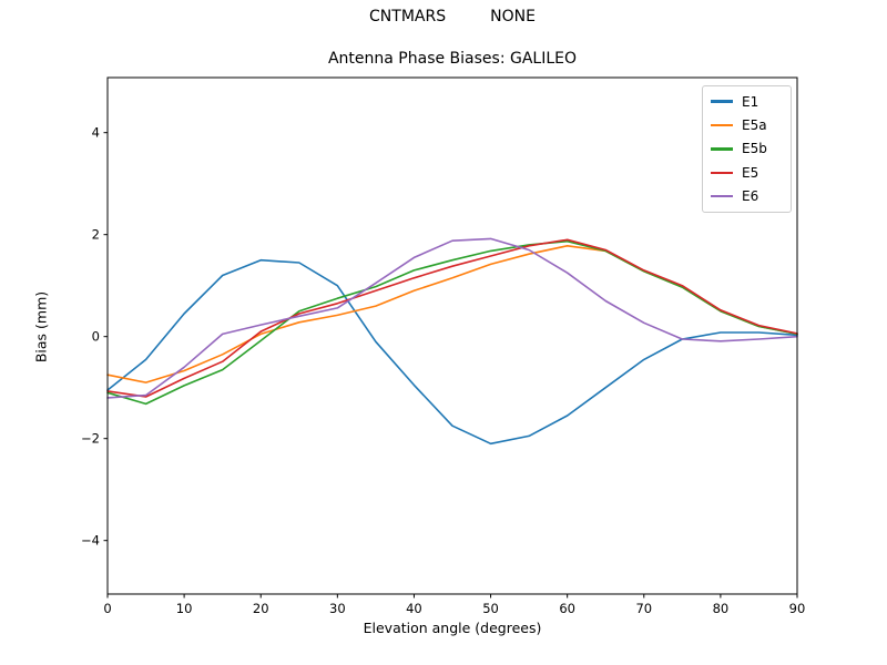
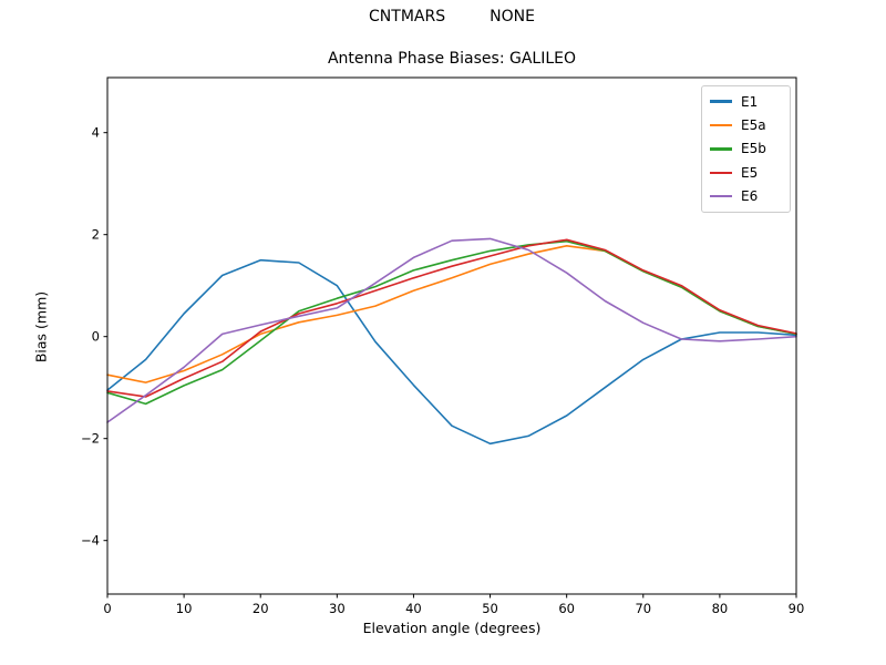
E6/0: -1.2 -> -1.7
